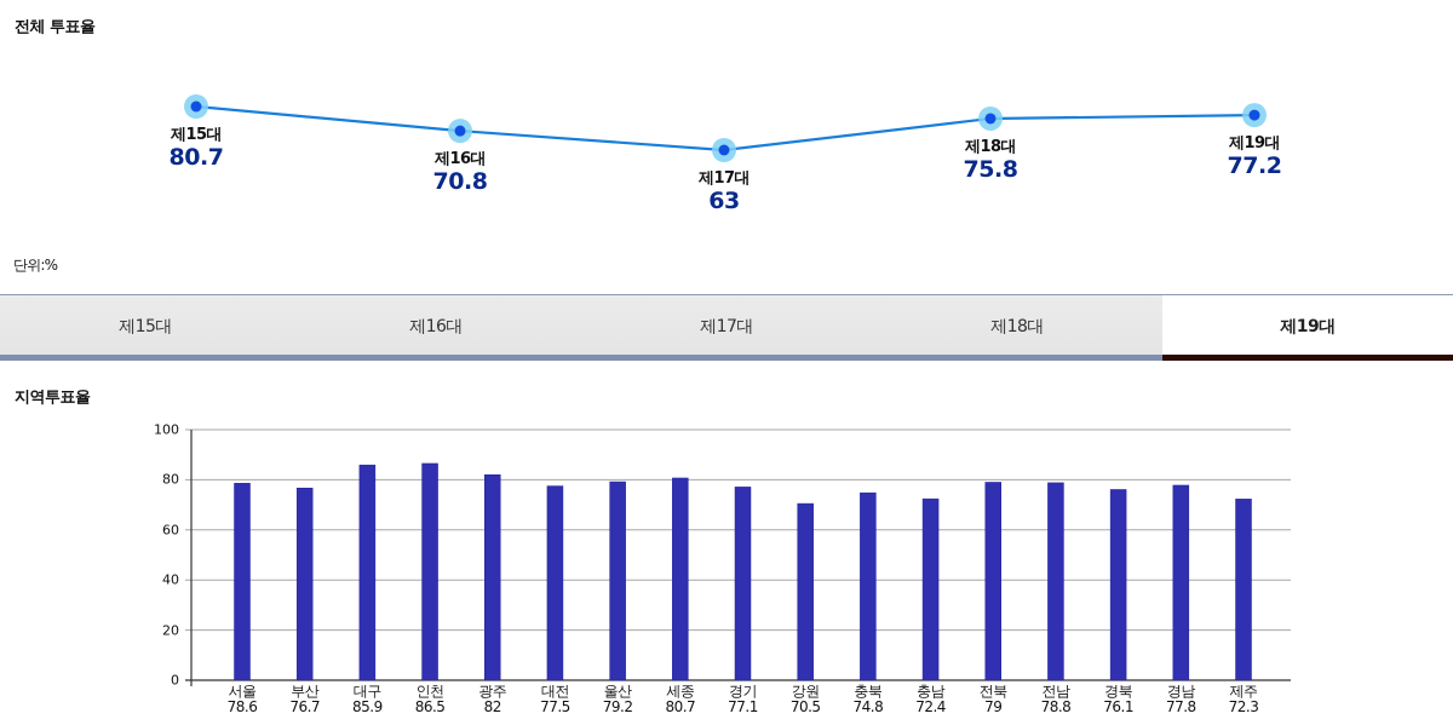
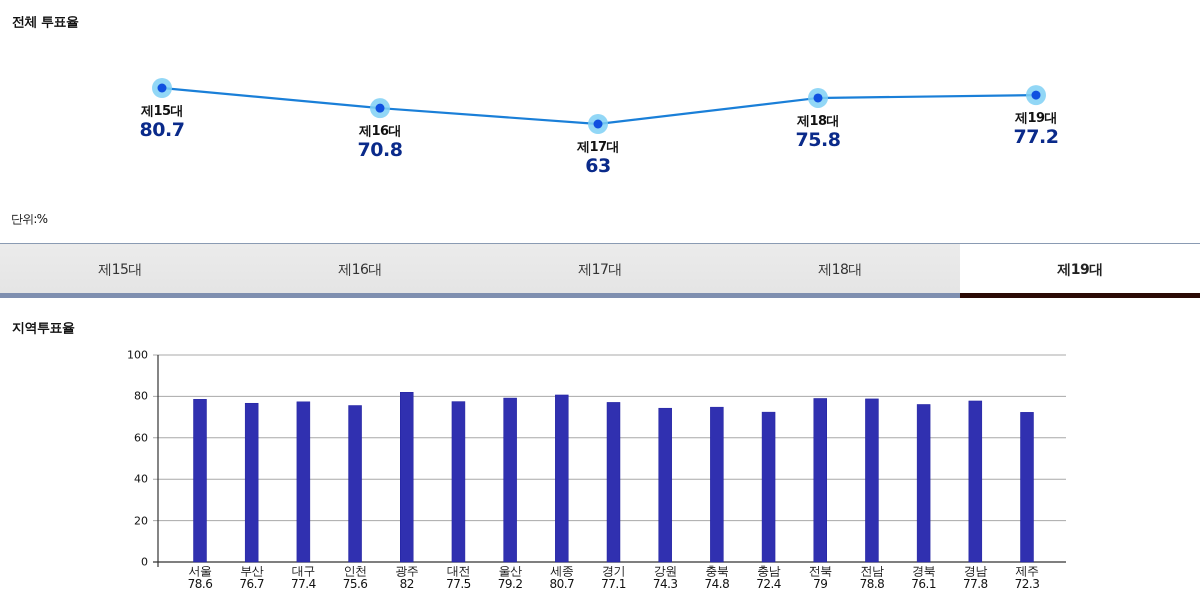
지역투표율/대구: 85.9 -> 77.4
지역투표율/인천: 86.5 -> 75.6
지역투표율/강원: 70.5 -> 74.3
